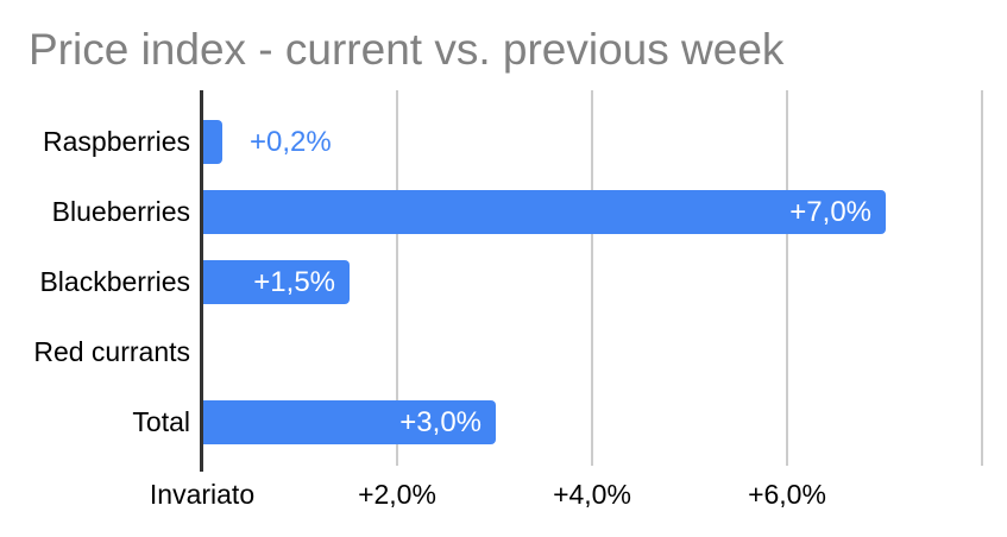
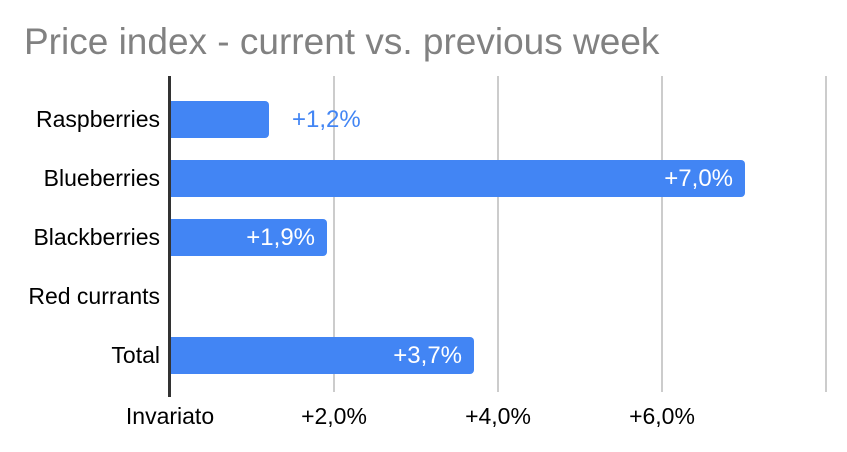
Raspberries: +0,2% -> +1,2%
Blackberries: +1,5% -> +1,9%
Total: +3,0% -> +3,7%
